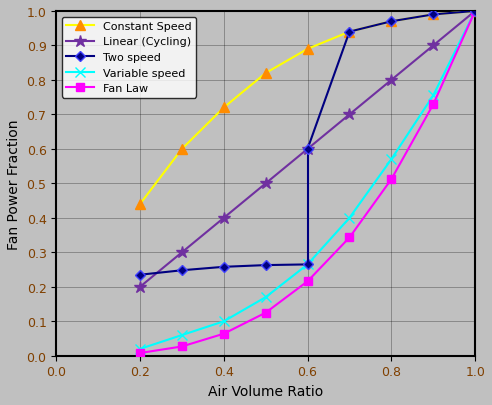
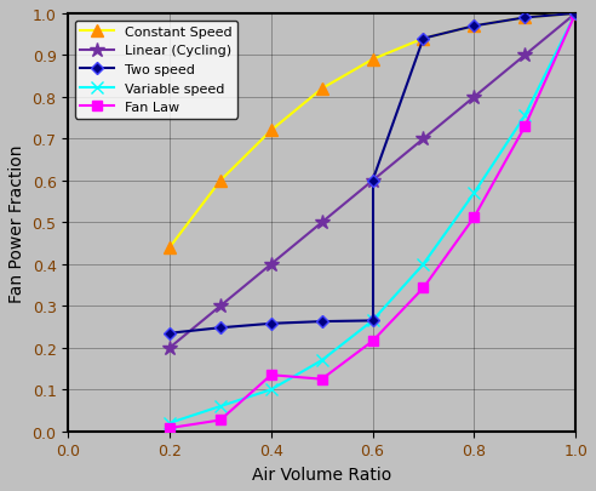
Fan Law/0.4: 0.064 -> 0.135
